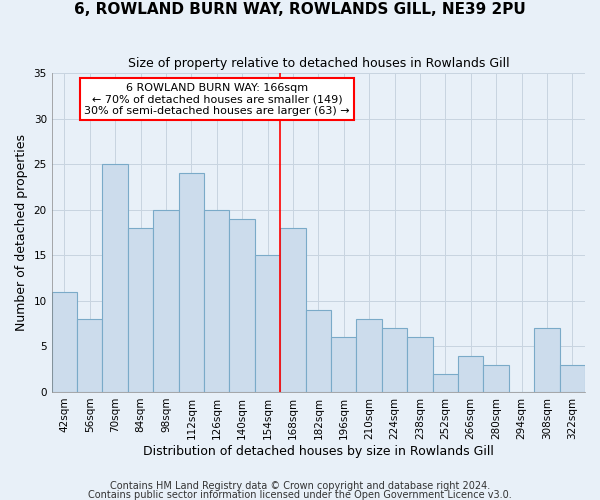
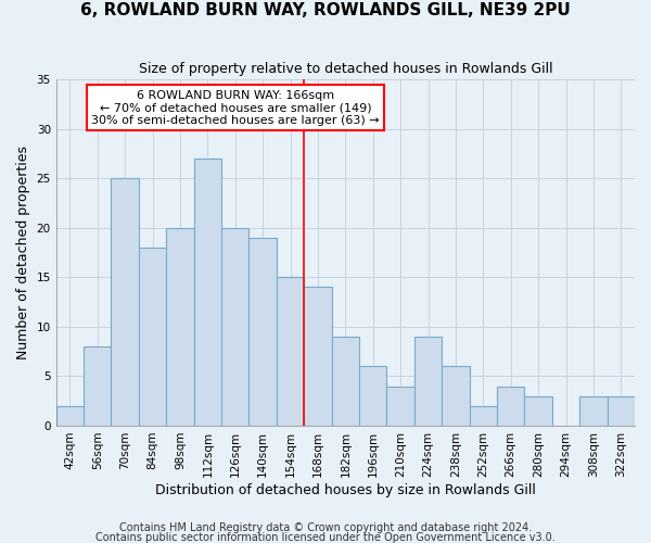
42sqm: 11 -> 2
112sqm: 24 -> 27
168sqm: 18 -> 14
210sqm: 8 -> 4
224sqm: 7 -> 9
308sqm: 7 -> 3
